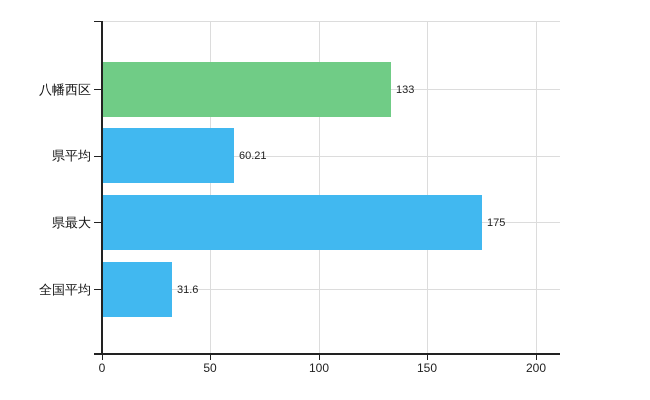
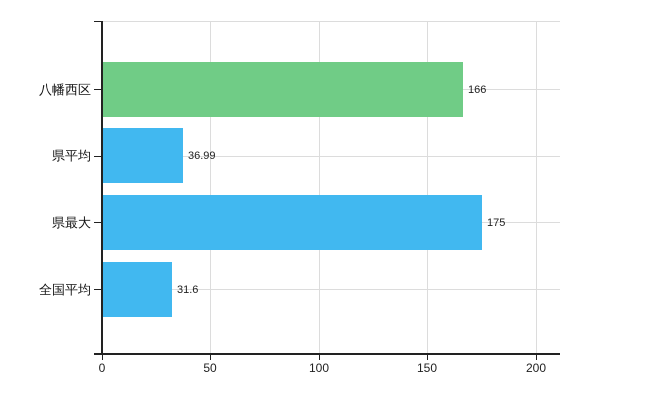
八幡西区: 133 -> 166
県平均: 60.21 -> 36.99
